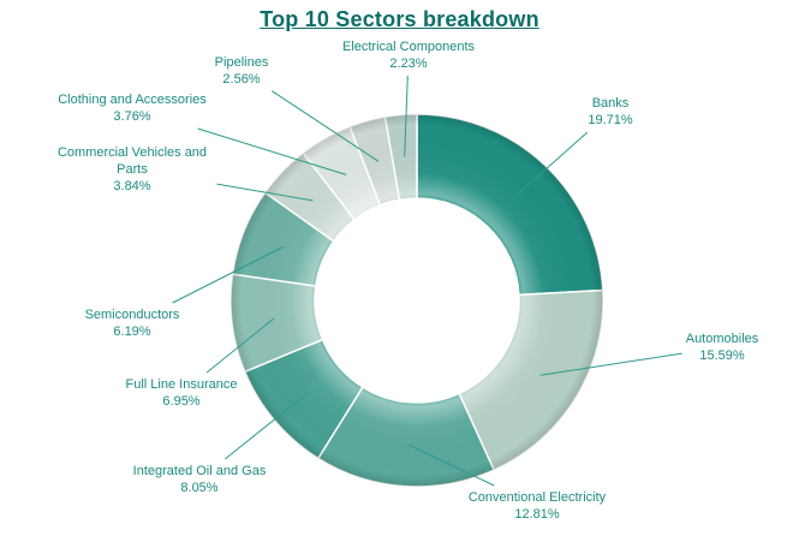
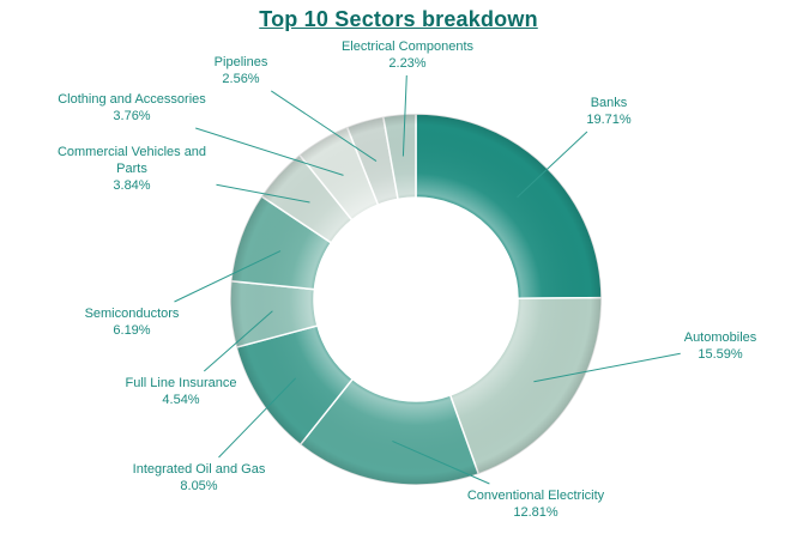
Full Line Insurance: 6.95% -> 4.54%
